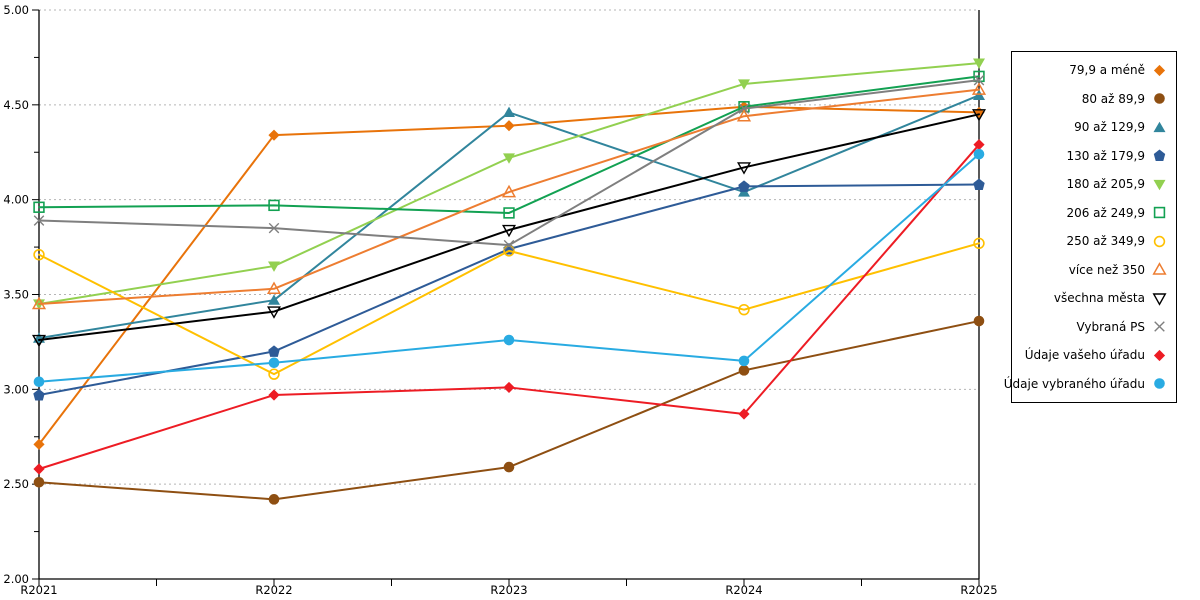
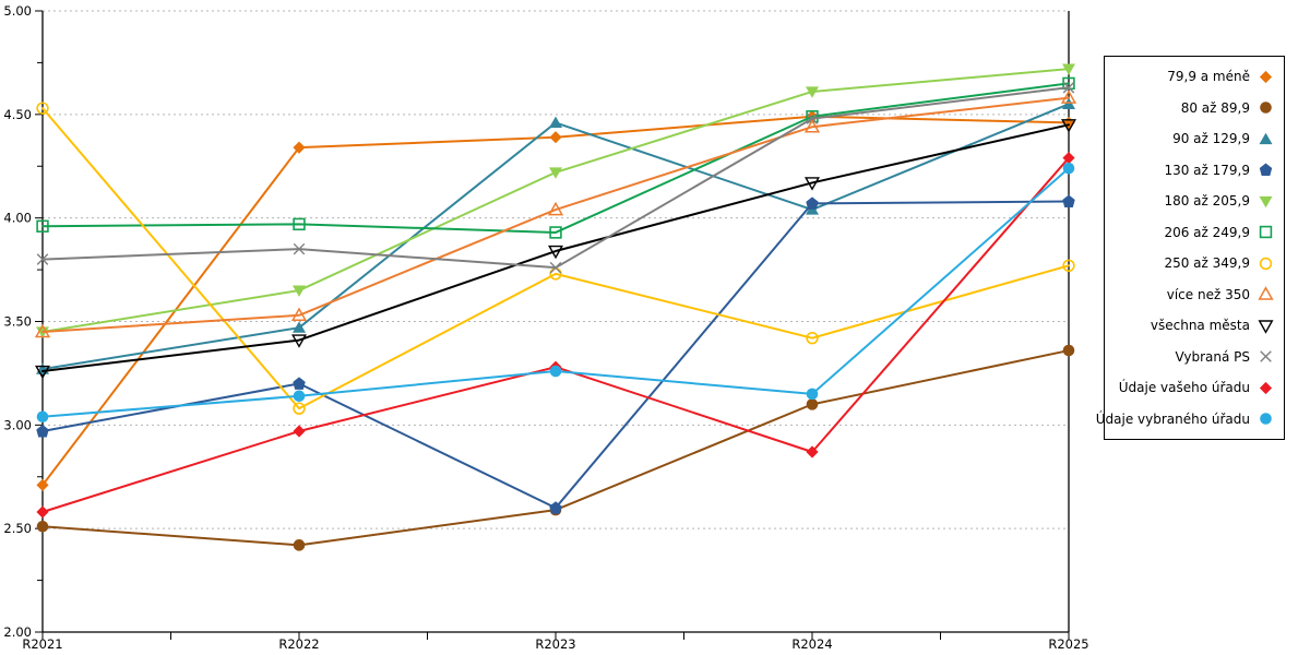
250 až 349,9/R2021: 3.71 -> 4.53
Vybraná PS/R2021: 3.89 -> 3.80
130 až 179,9/R2023: 3.74 -> 2.60
Údaje vašeho úřadu/R2023: 3.01 -> 3.28
